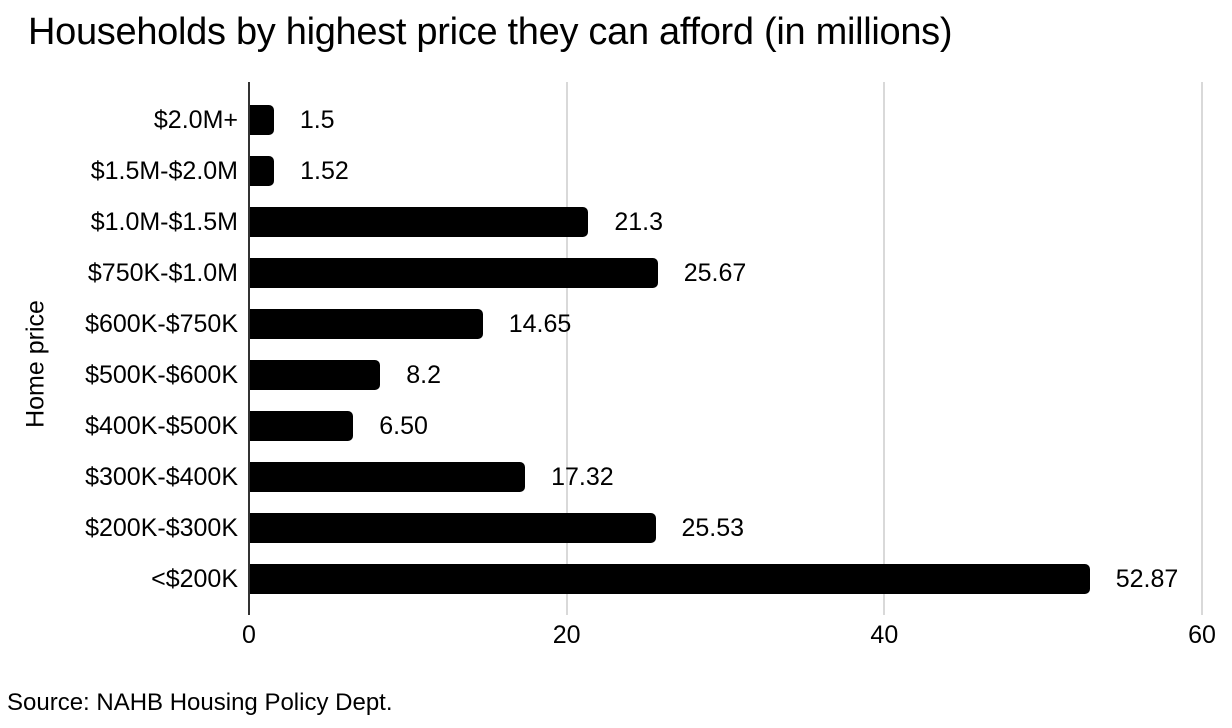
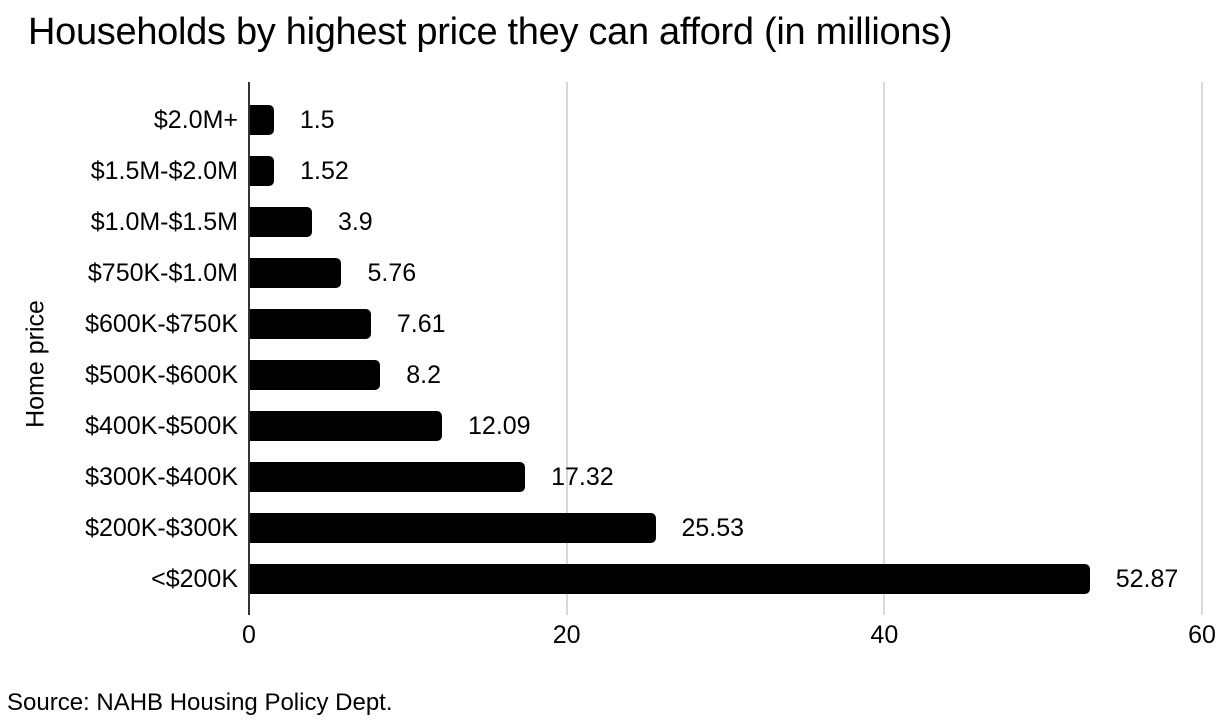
$1.0M-$1.5M: 21.3 -> 3.9
$750K-$1.0M: 25.67 -> 5.76
$600K-$750K: 14.65 -> 7.61
$400K-$500K: 6.50 -> 12.09
